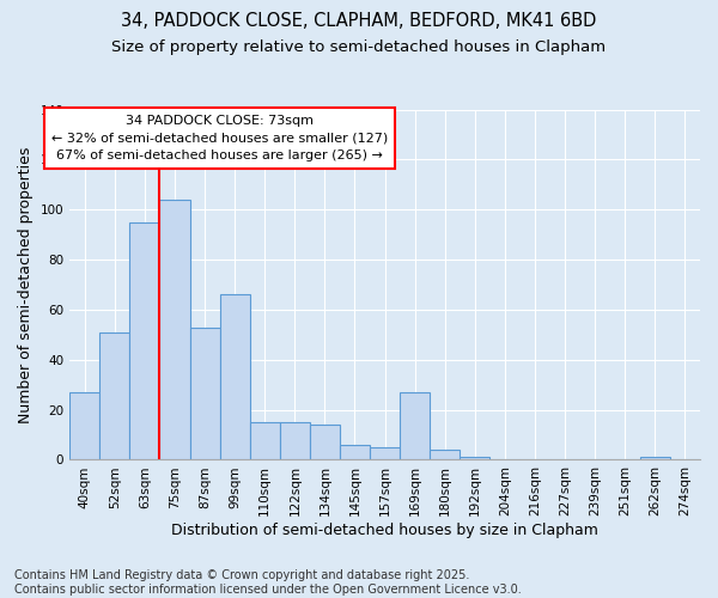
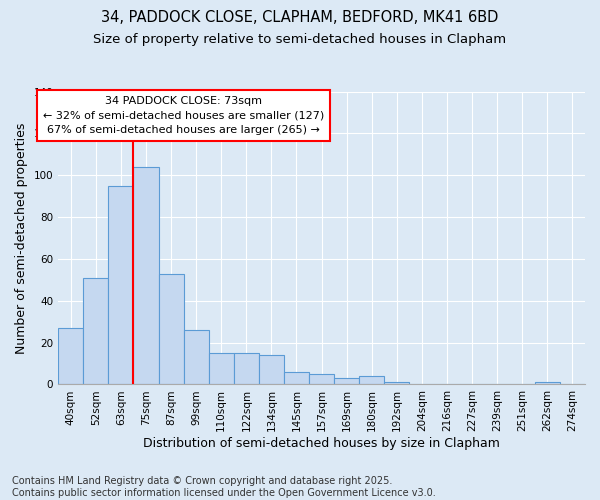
99sqm: 66 -> 26
169sqm: 27 -> 3
